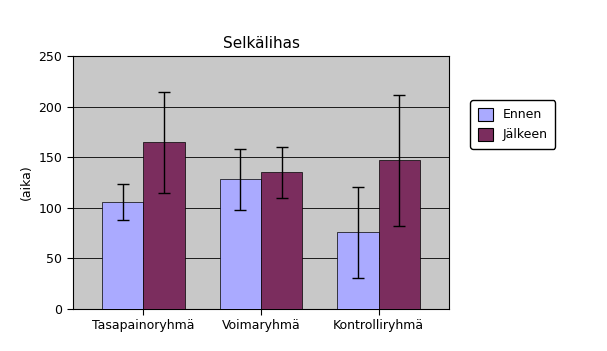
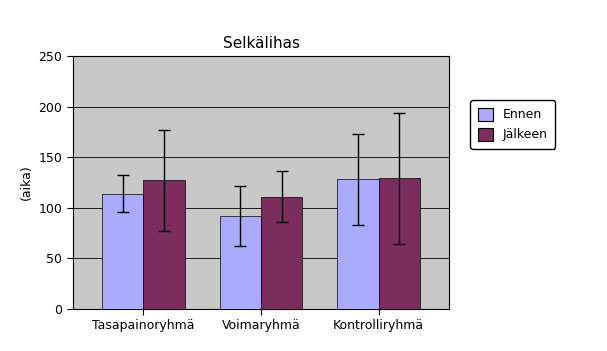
Ennen/Tasapainoryhmä: 106 -> 114
Jälkeen/Tasapainoryhmä: 165 -> 127
Ennen/Voimaryhmä: 128 -> 92
Jälkeen/Voimaryhmä: 135 -> 111
Ennen/Kontrolliryhmä: 76 -> 128
Jälkeen/Kontrolliryhmä: 147 -> 129
